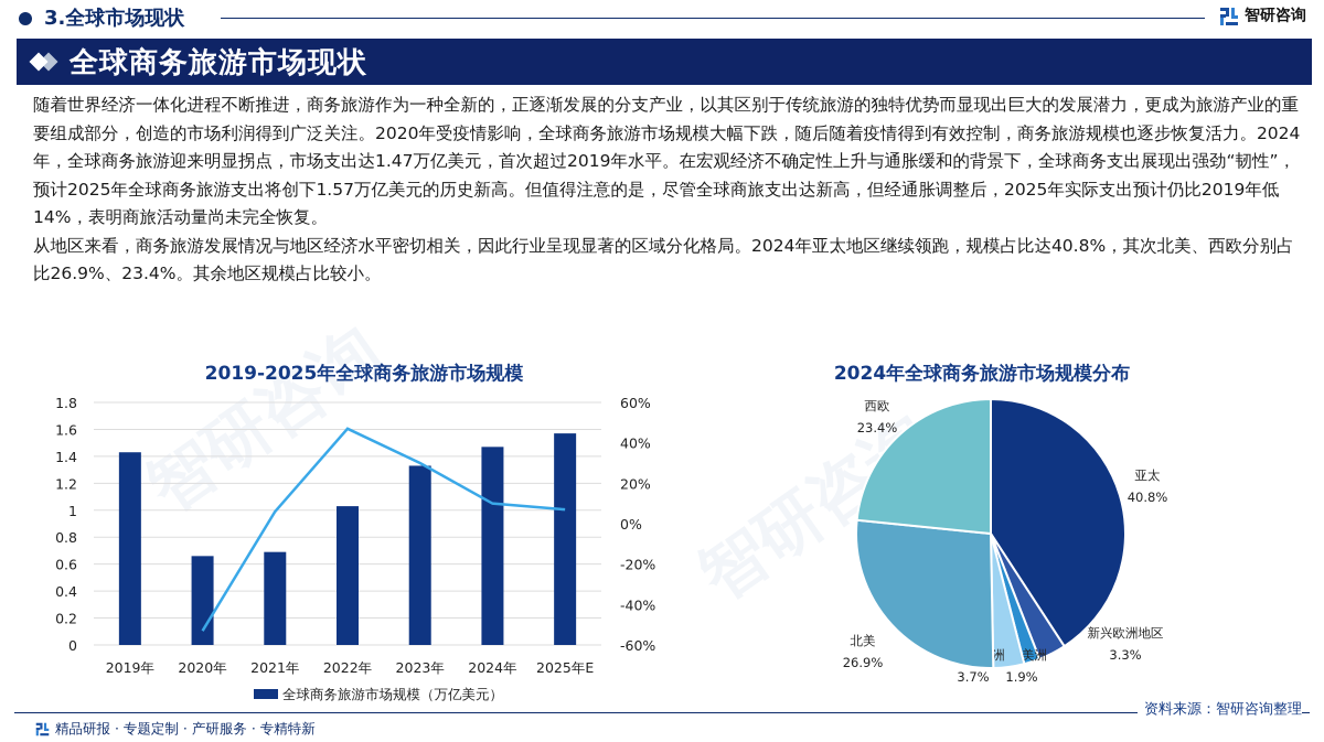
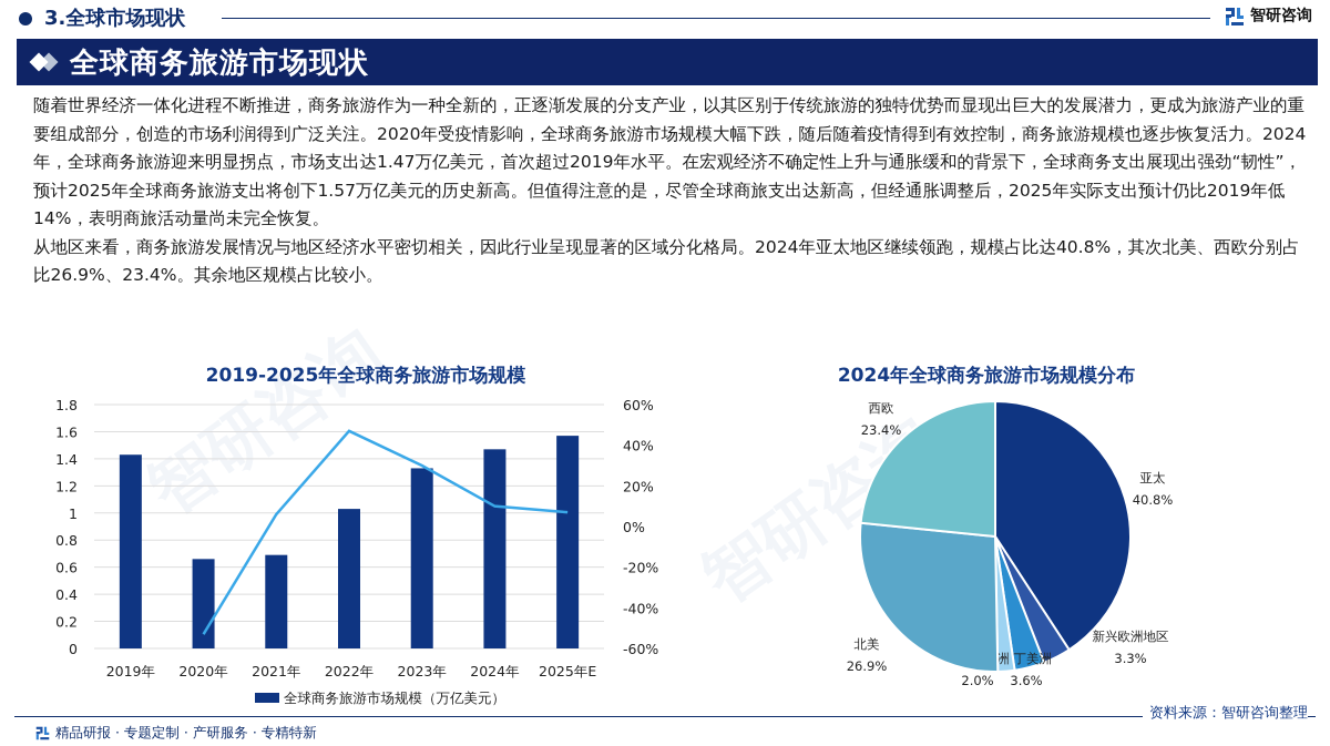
2024年全球商务旅游市场规模分布/拉丁美洲: 1.9% -> 3.6%
2024年全球商务旅游市场规模分布/中东和非洲: 3.7% -> 2.0%
